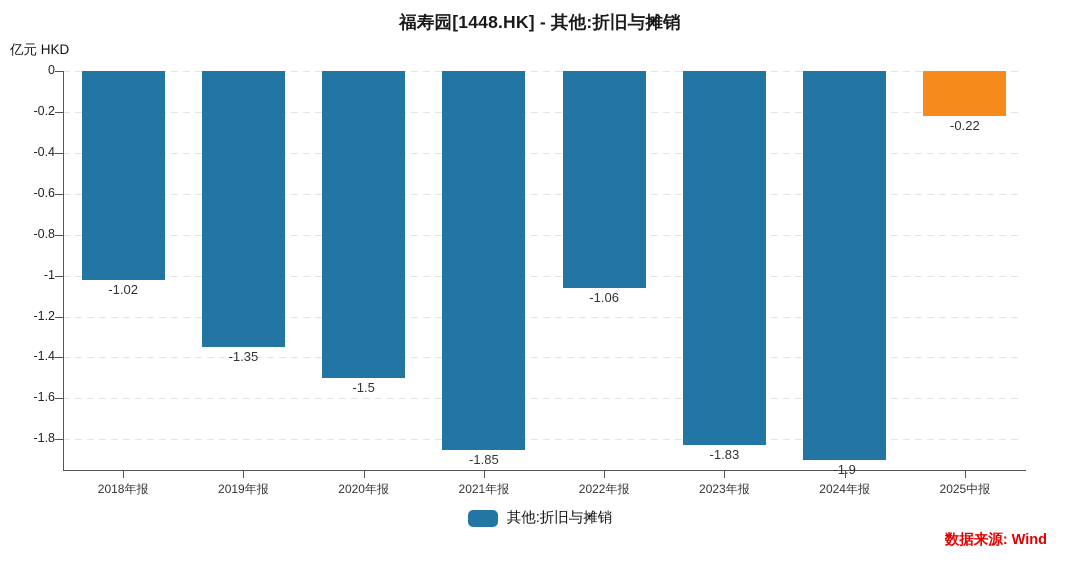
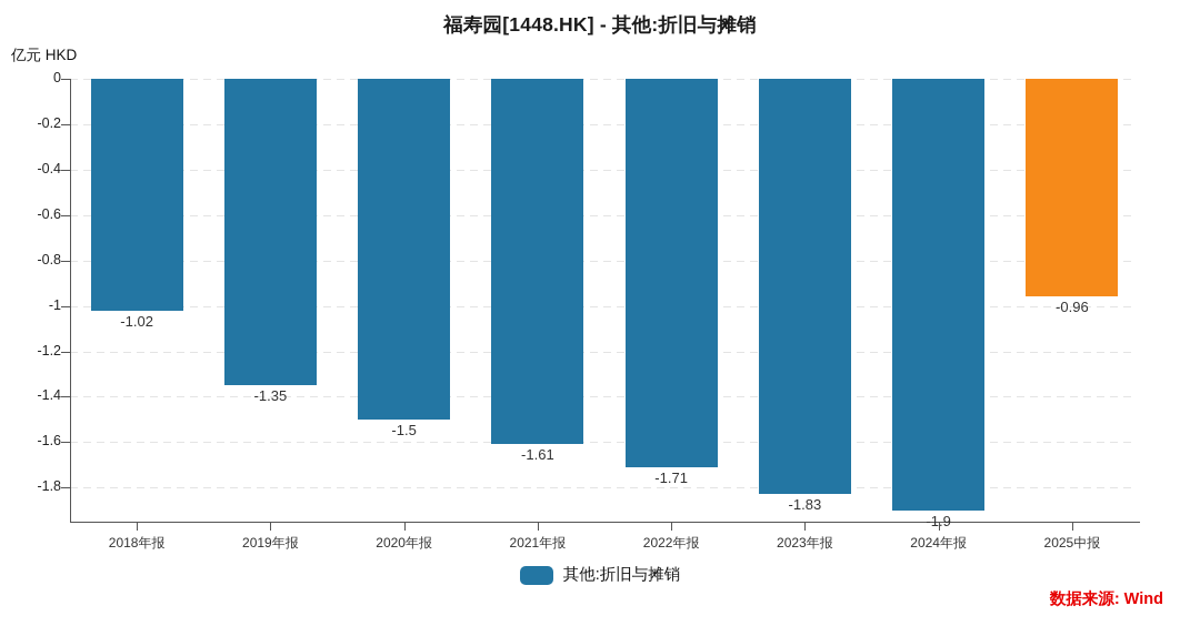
2021年报: -1.85 -> -1.61
2022年报: -1.06 -> -1.71
2025中报: -0.22 -> -0.96
